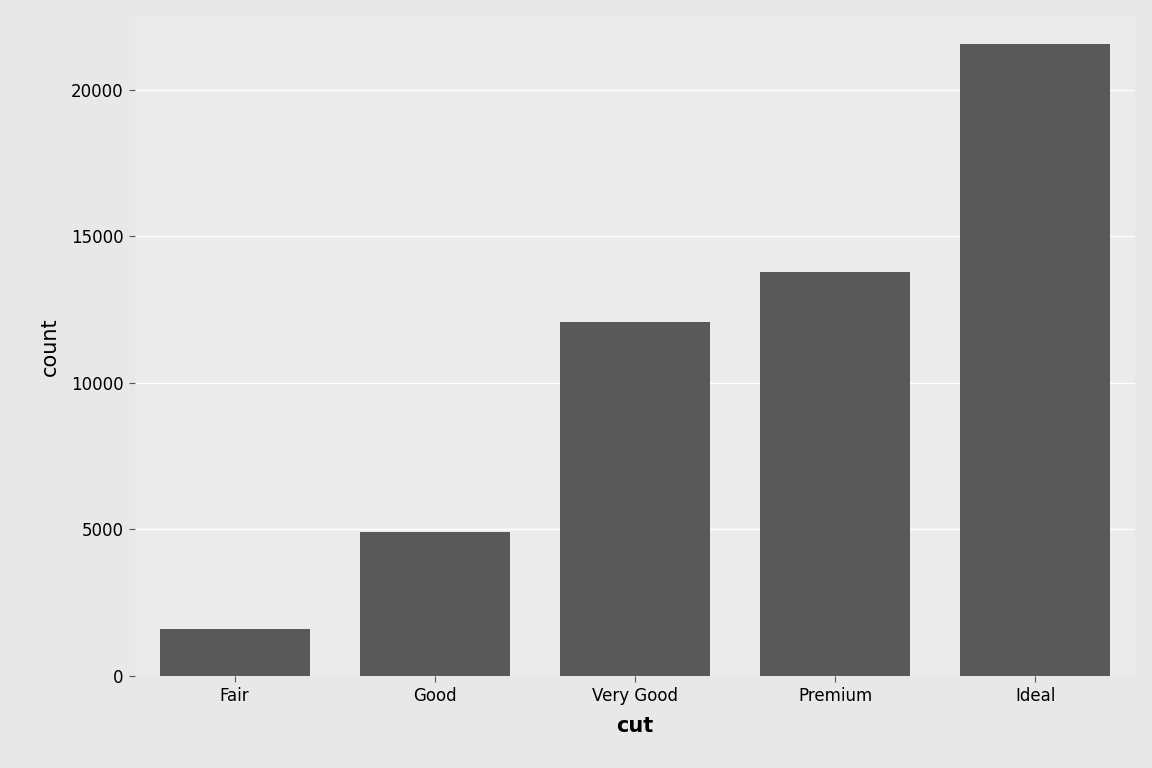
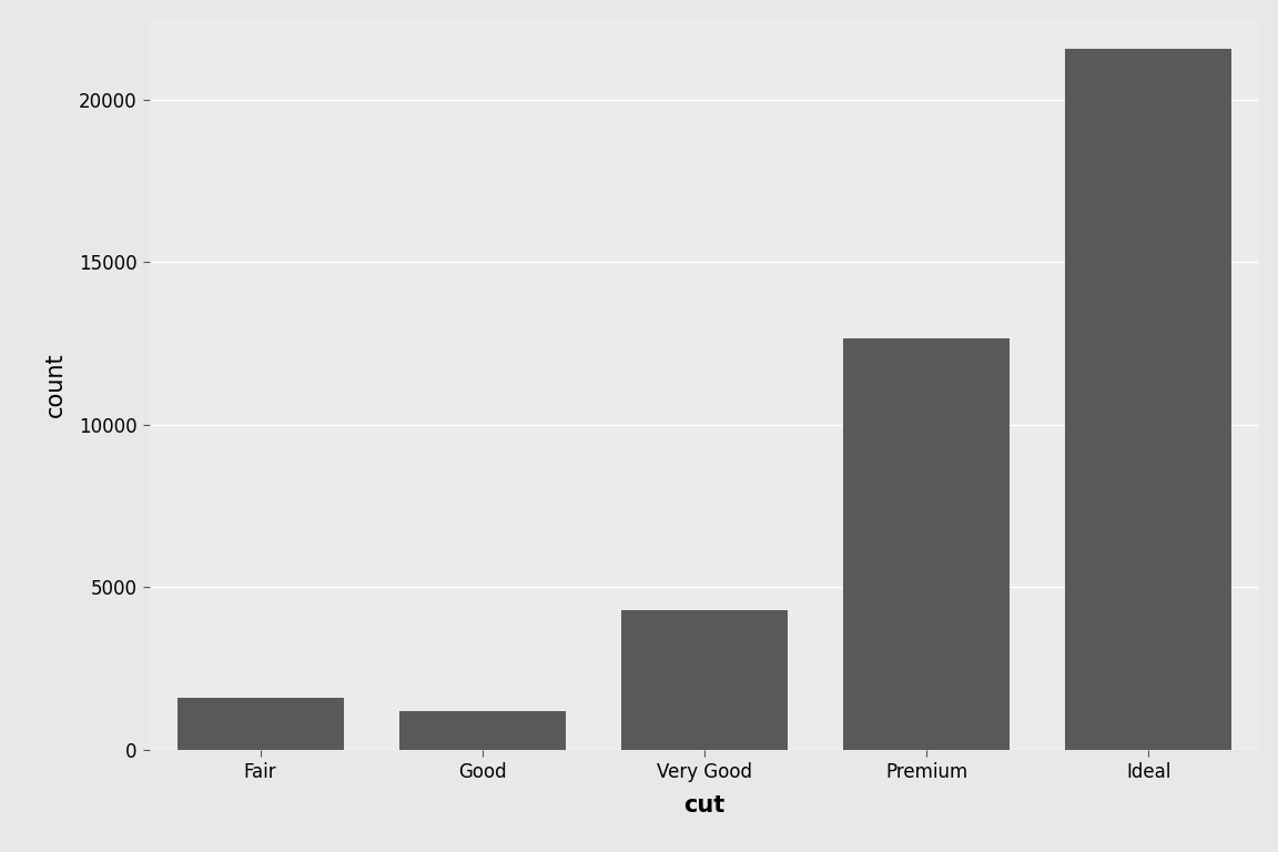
Good: 4910 -> 1200
Very Good: 12080 -> 4300
Premium: 13790 -> 12650
